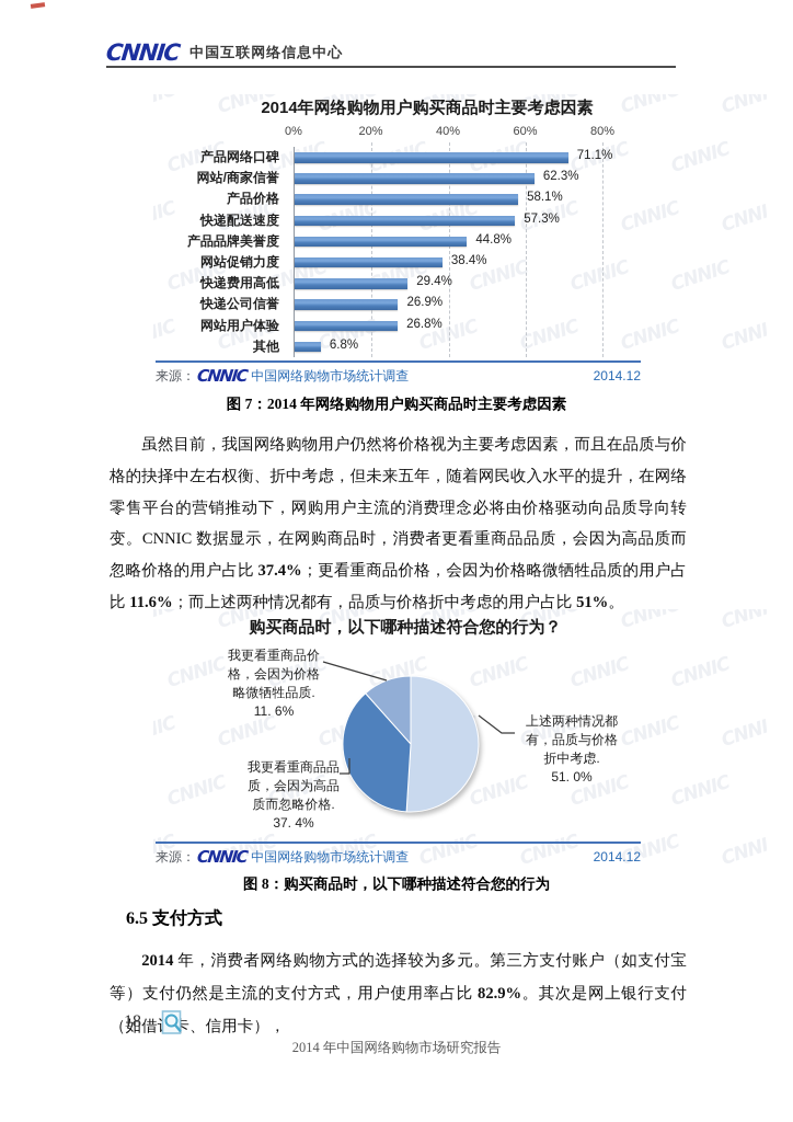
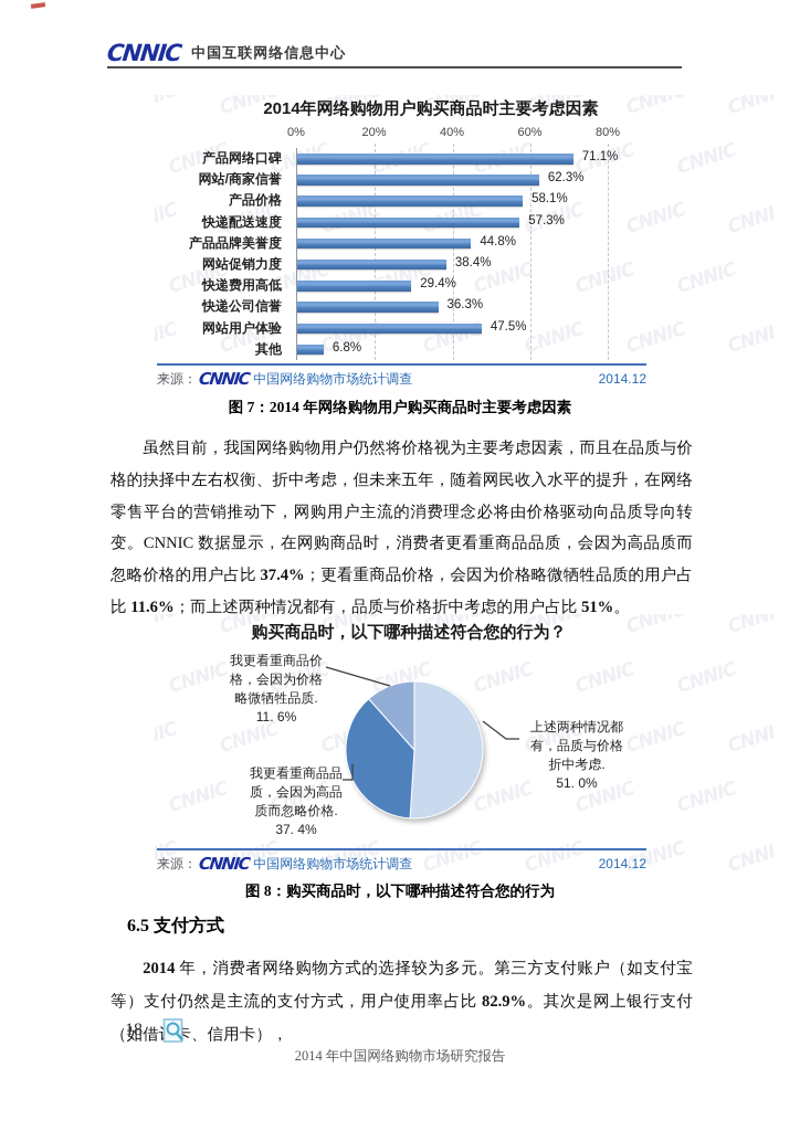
2014年网络购物用户购买商品时主要考虑因素/快递公司信誉: 26.9% -> 36.3%
2014年网络购物用户购买商品时主要考虑因素/网站用户体验: 26.8% -> 47.5%
